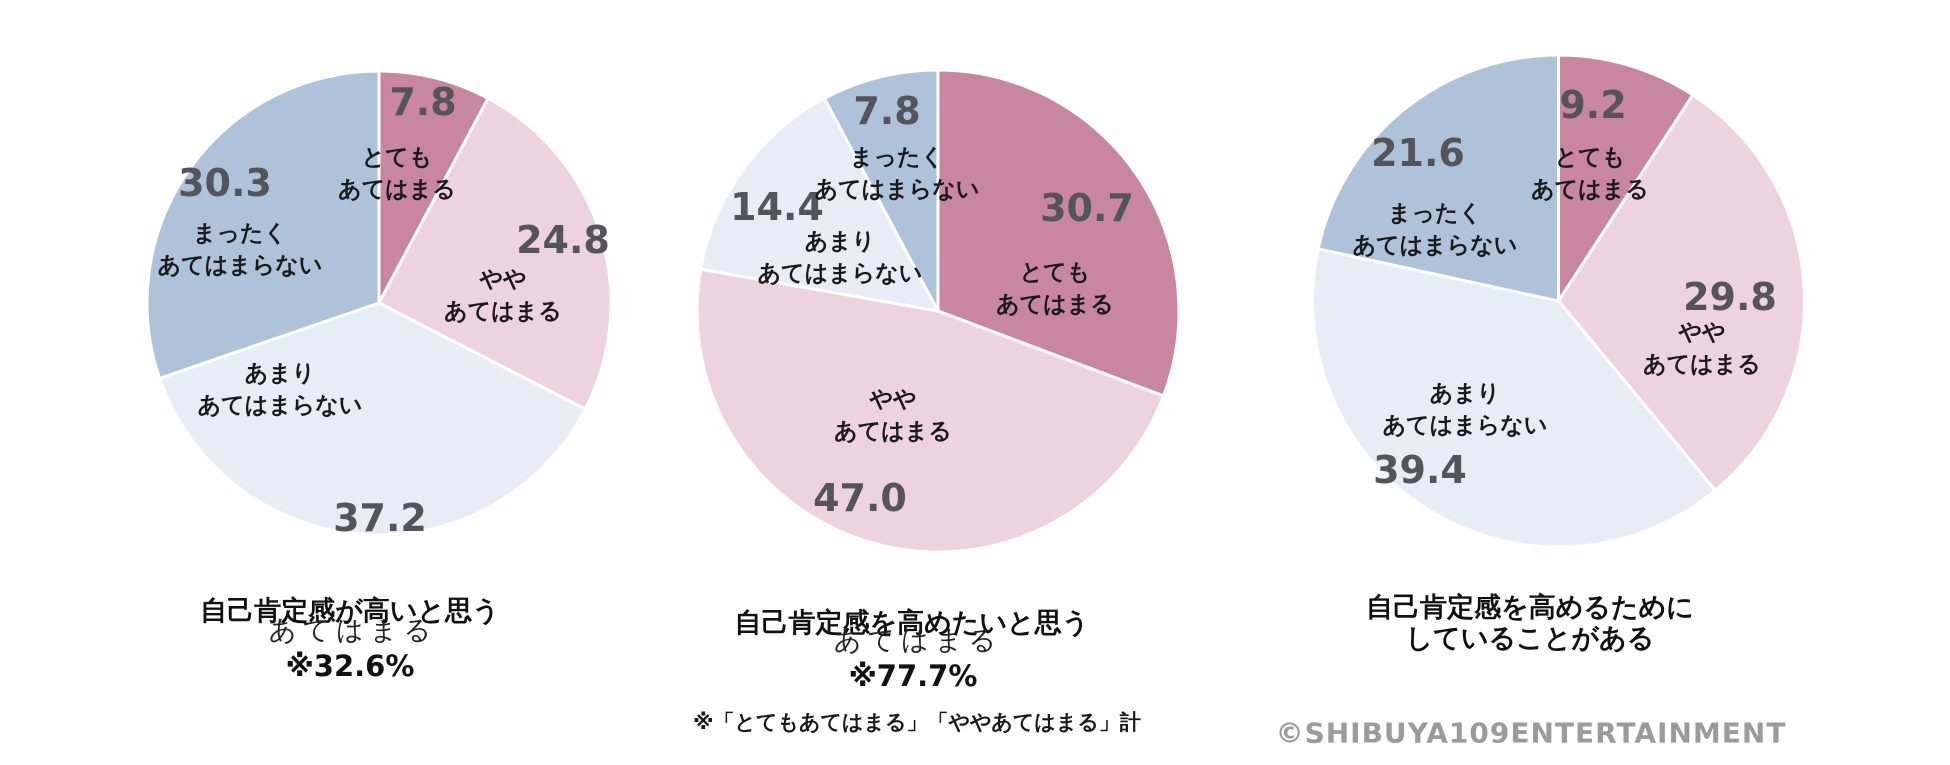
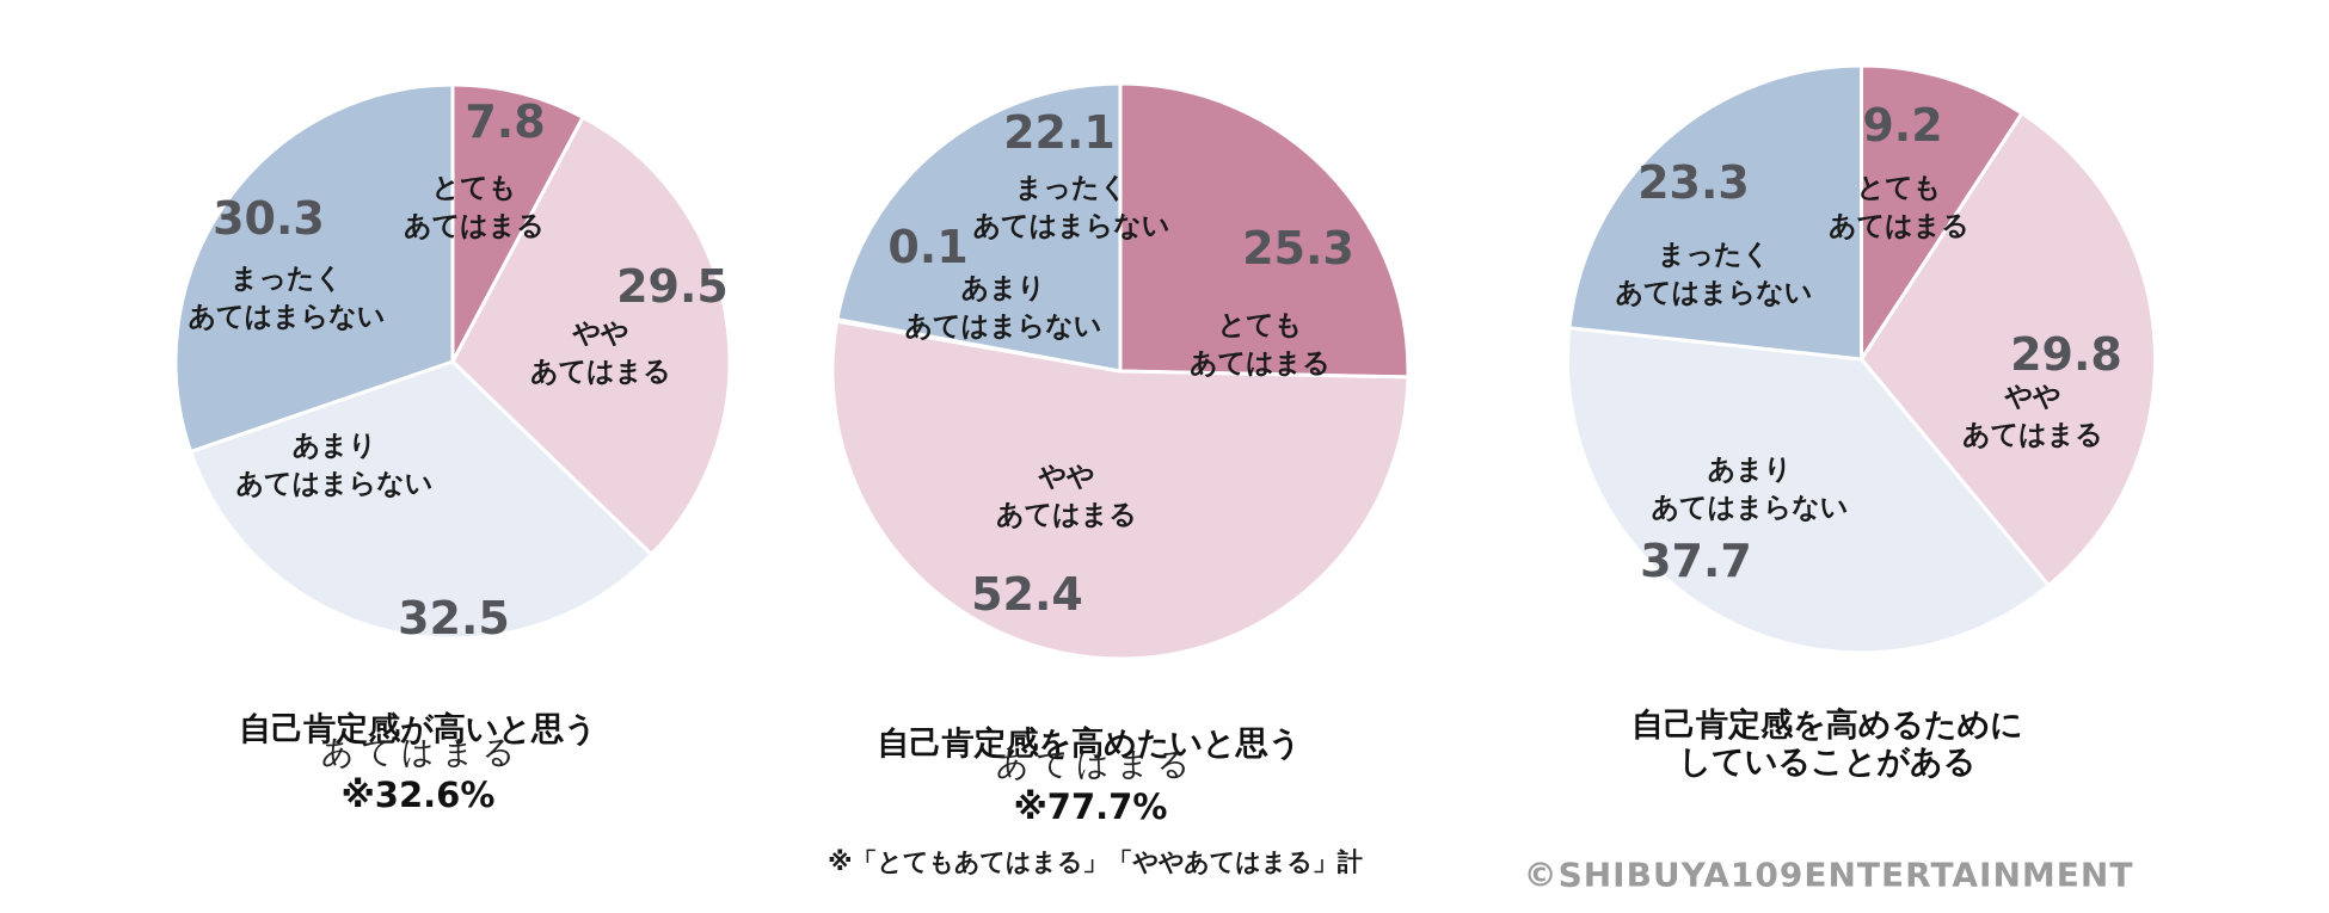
自己肯定感が高いと思う/やや あてはまる: 24.8 -> 29.5
自己肯定感が高いと思う/あまり あてはまらない: 37.2 -> 32.5
自己肯定感を高めたいと思う/とても あてはまる: 30.7 -> 25.3
自己肯定感を高めたいと思う/やや あてはまる: 47.0 -> 52.4
自己肯定感を高めたいと思う/あまり あてはまらない: 14.4 -> 0.1
自己肯定感を高めたいと思う/まったく あてはまらない: 7.8 -> 22.1
自己肯定感を高めるために していることがある/あまり あてはまらない: 39.4 -> 37.7
自己肯定感を高めるために していることがある/まったく あてはまらない: 21.6 -> 23.3
